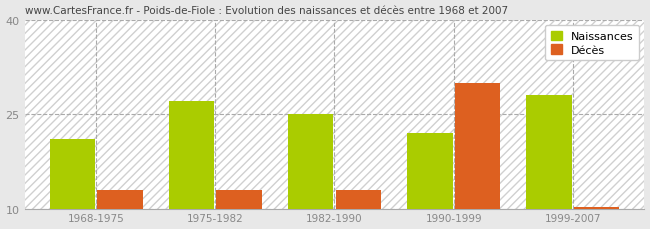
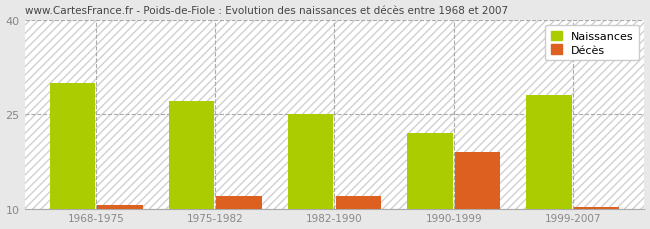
Naissances/1968-1975: 21 -> 30
Décès/1968-1975: 13.0 -> 10.5
Décès/1975-1982: 13.0 -> 12.0
Décès/1982-1990: 13.0 -> 12.0
Décès/1990-1999: 30.0 -> 19.0
